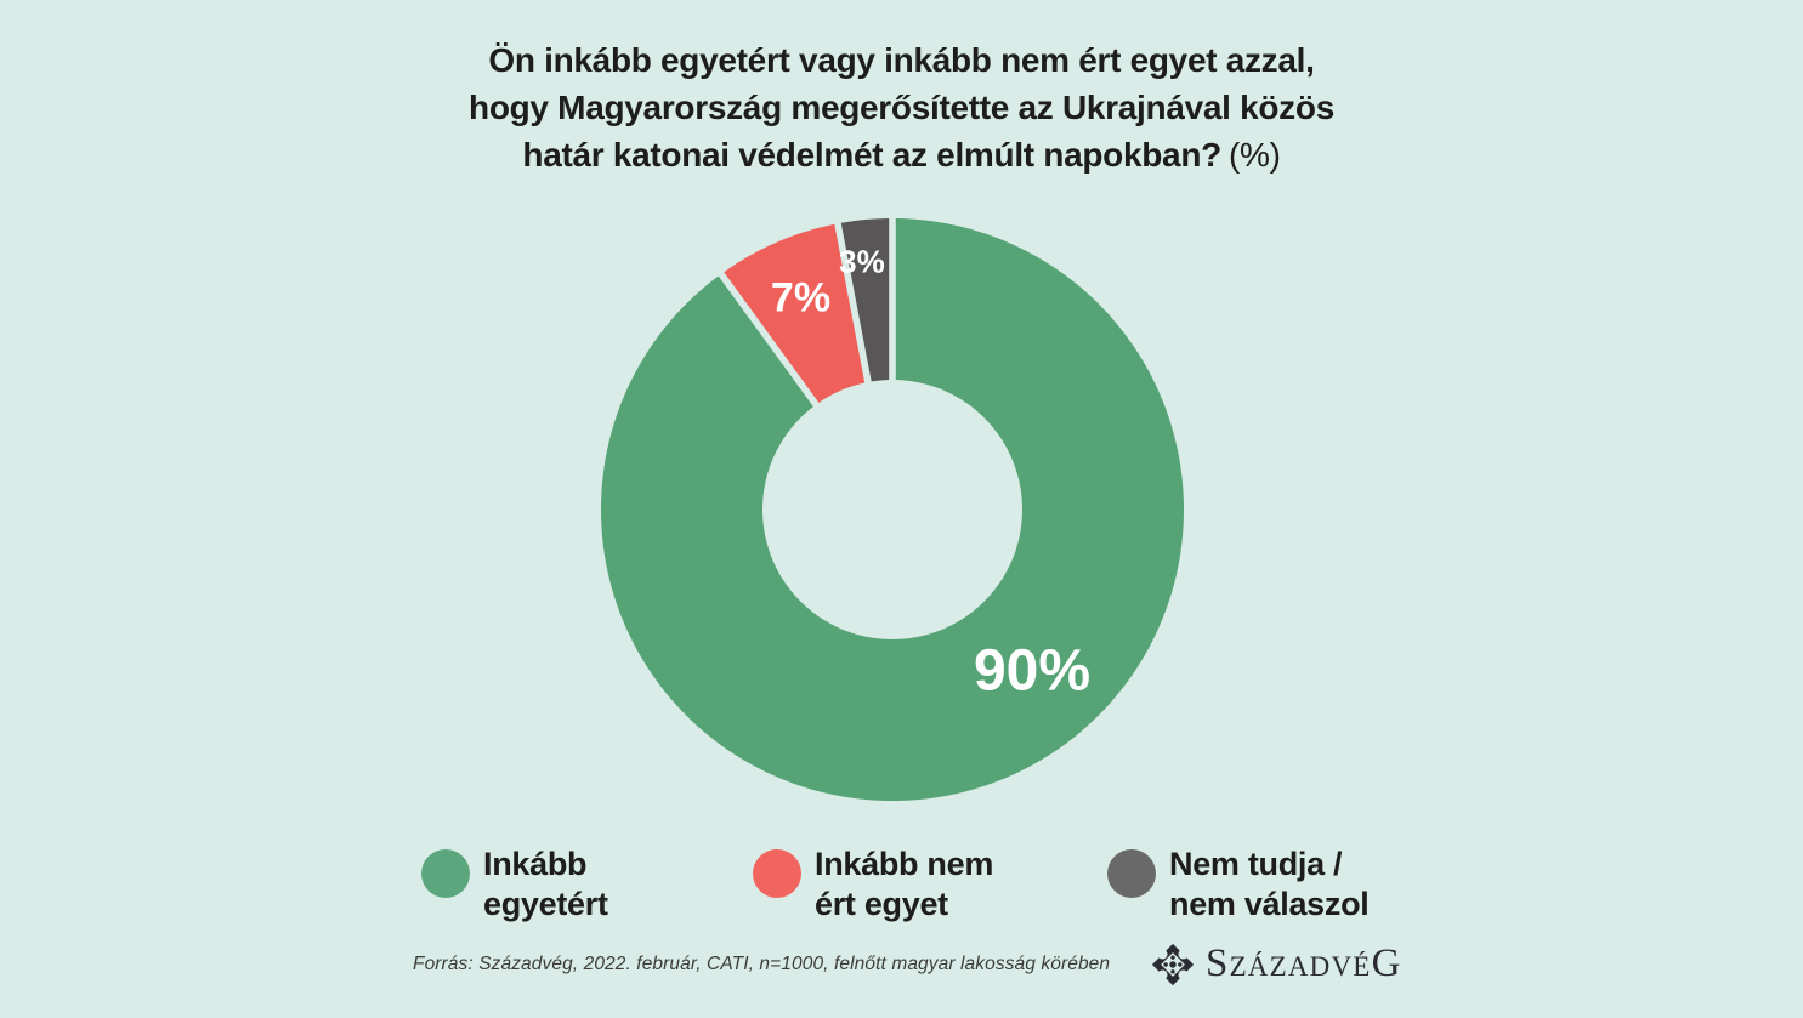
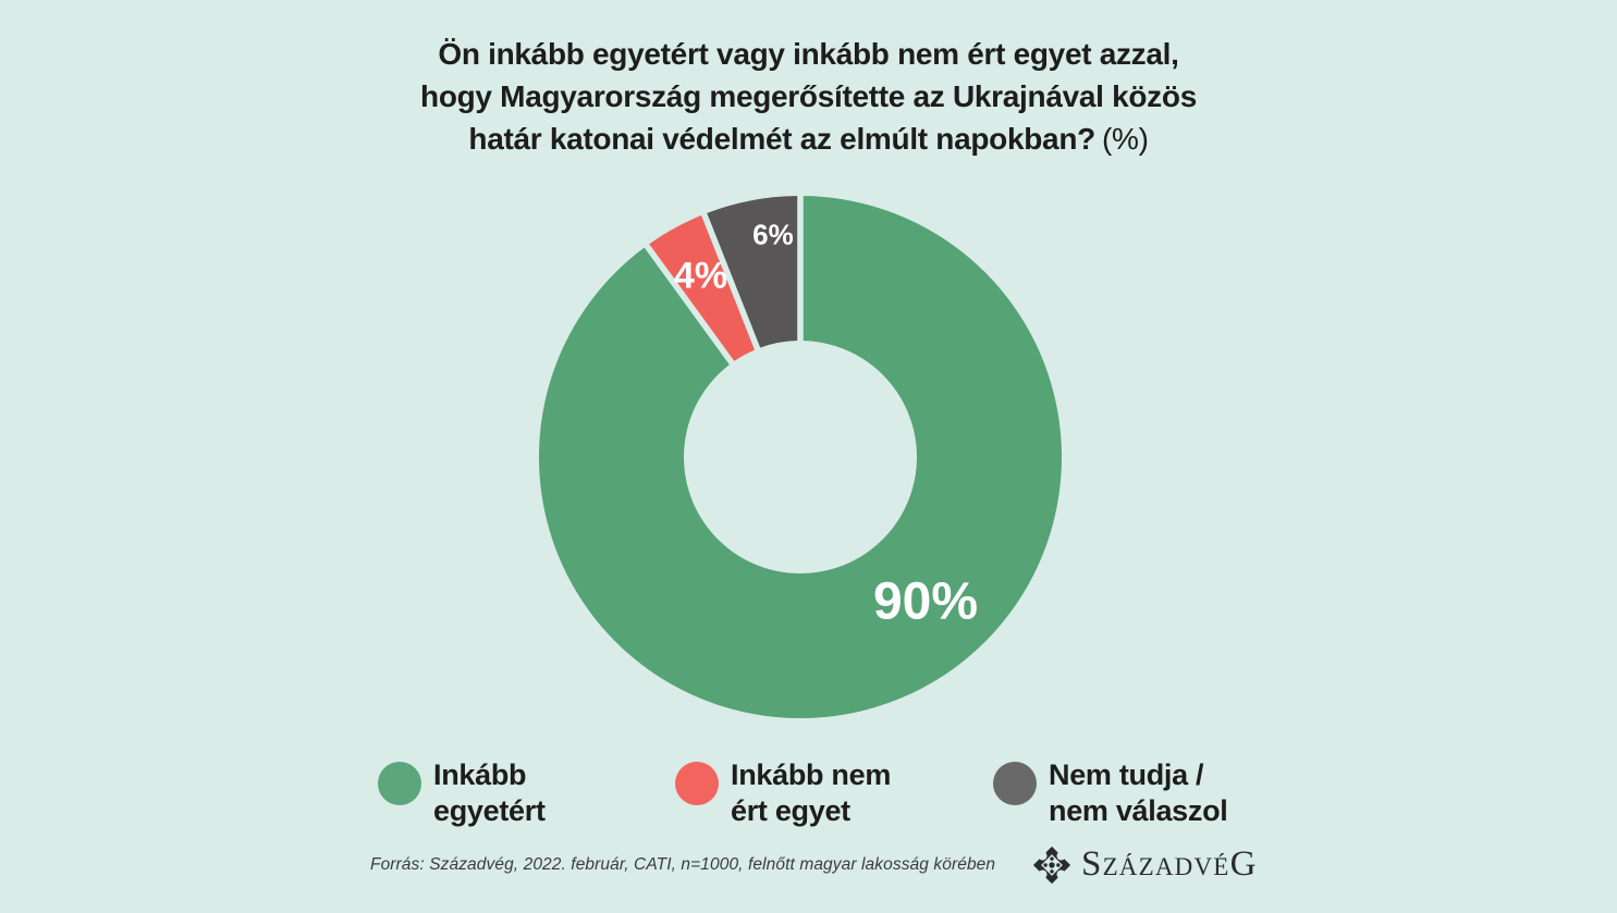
Inkább nem ért egyet: 7% -> 4%
Nem tudja / nem válaszol: 3% -> 6%
